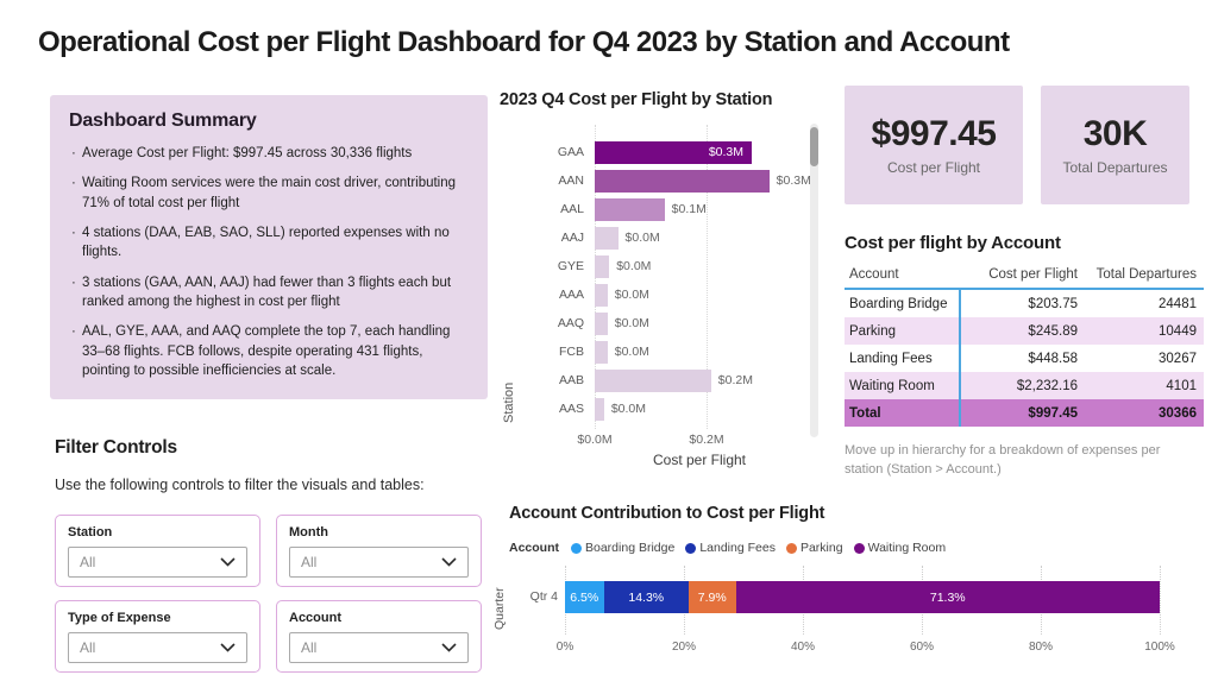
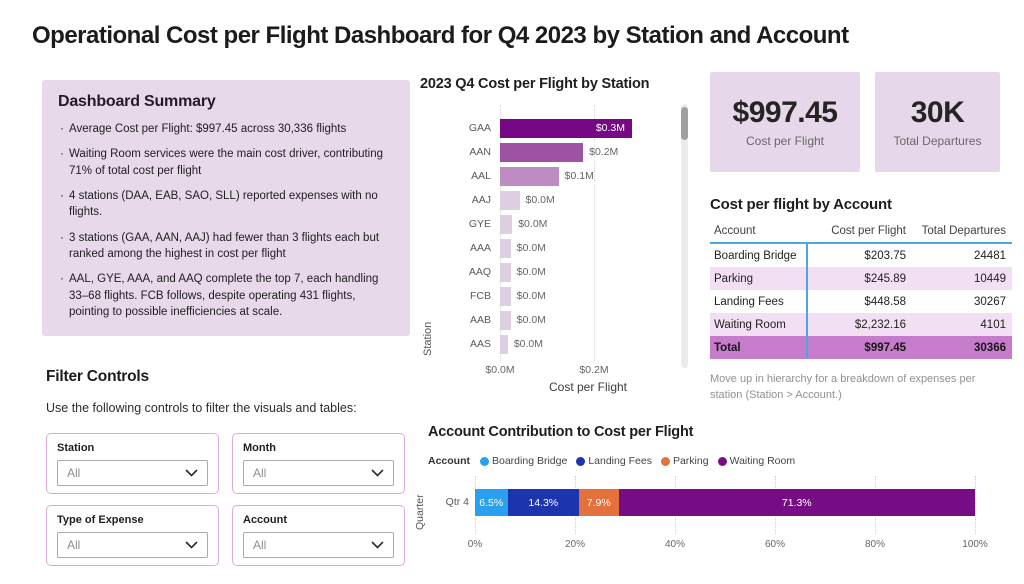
2023 Q4 Cost per Flight by Station/AAN: $0.3M -> $0.2M
2023 Q4 Cost per Flight by Station/AAB: $0.2M -> $0.0M
